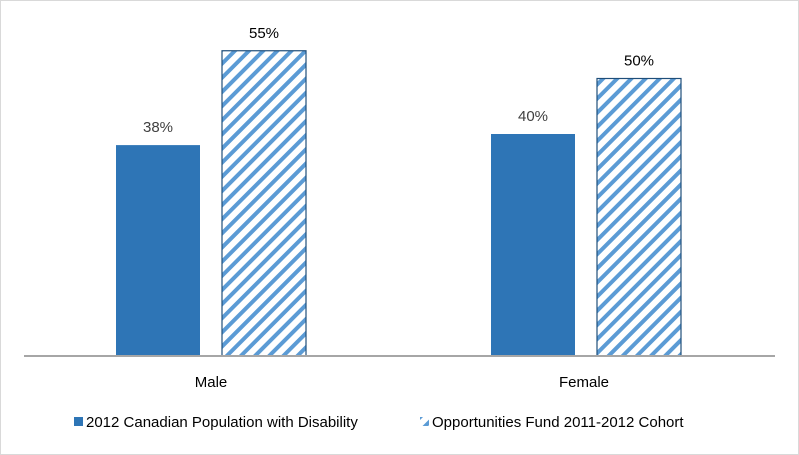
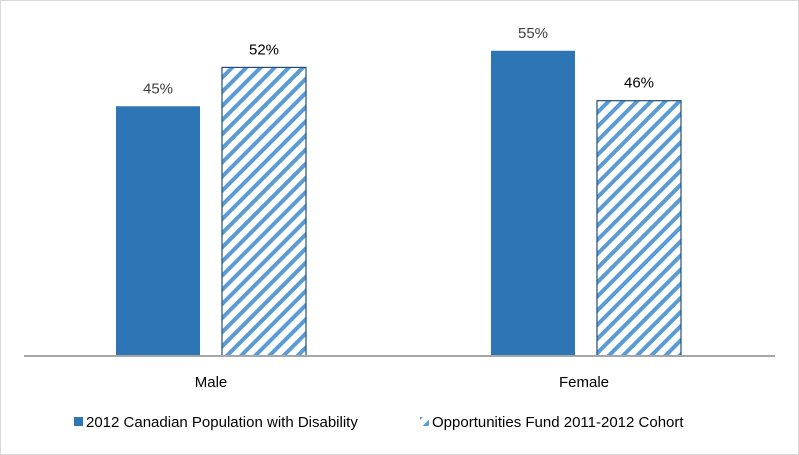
2012 Canadian Population with Disability/Male: 38% -> 45%
Opportunities Fund 2011-2012 Cohort/Male: 55% -> 52%
2012 Canadian Population with Disability/Female: 40% -> 55%
Opportunities Fund 2011-2012 Cohort/Female: 50% -> 46%
